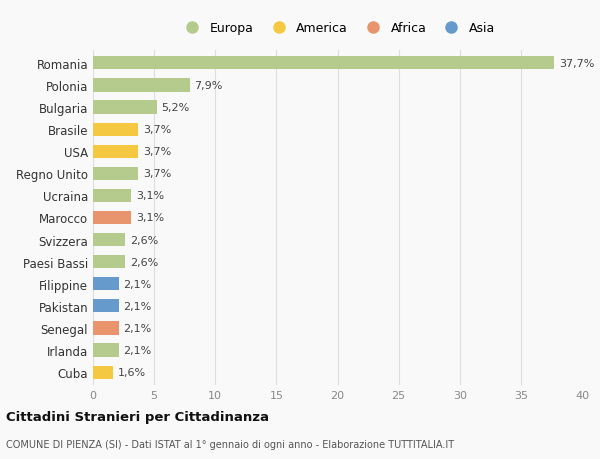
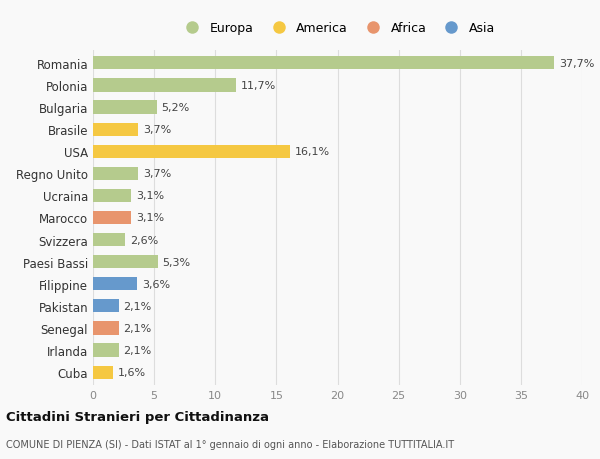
Polonia: 7,9% -> 11,7%
USA: 3,7% -> 16,1%
Paesi Bassi: 2,6% -> 5,3%
Filippine: 2,1% -> 3,6%
